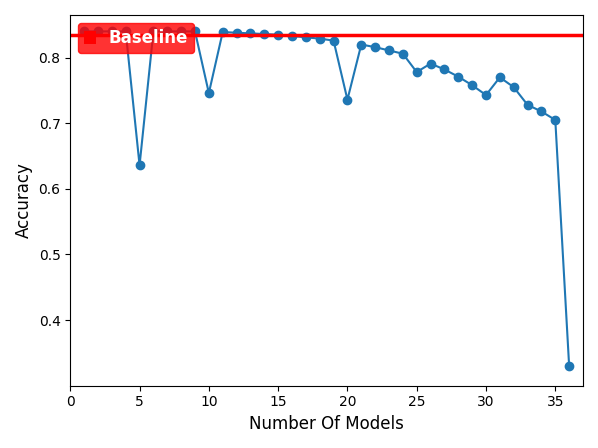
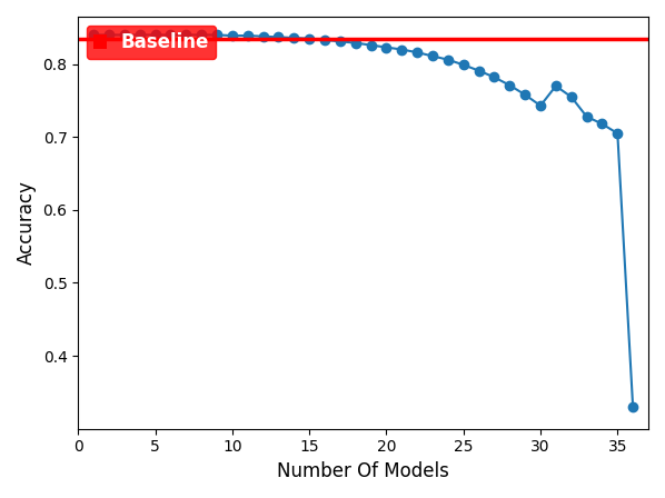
5: 0.636 -> 0.840
10: 0.746 -> 0.839
20: 0.736 -> 0.823
25: 0.778 -> 0.799
